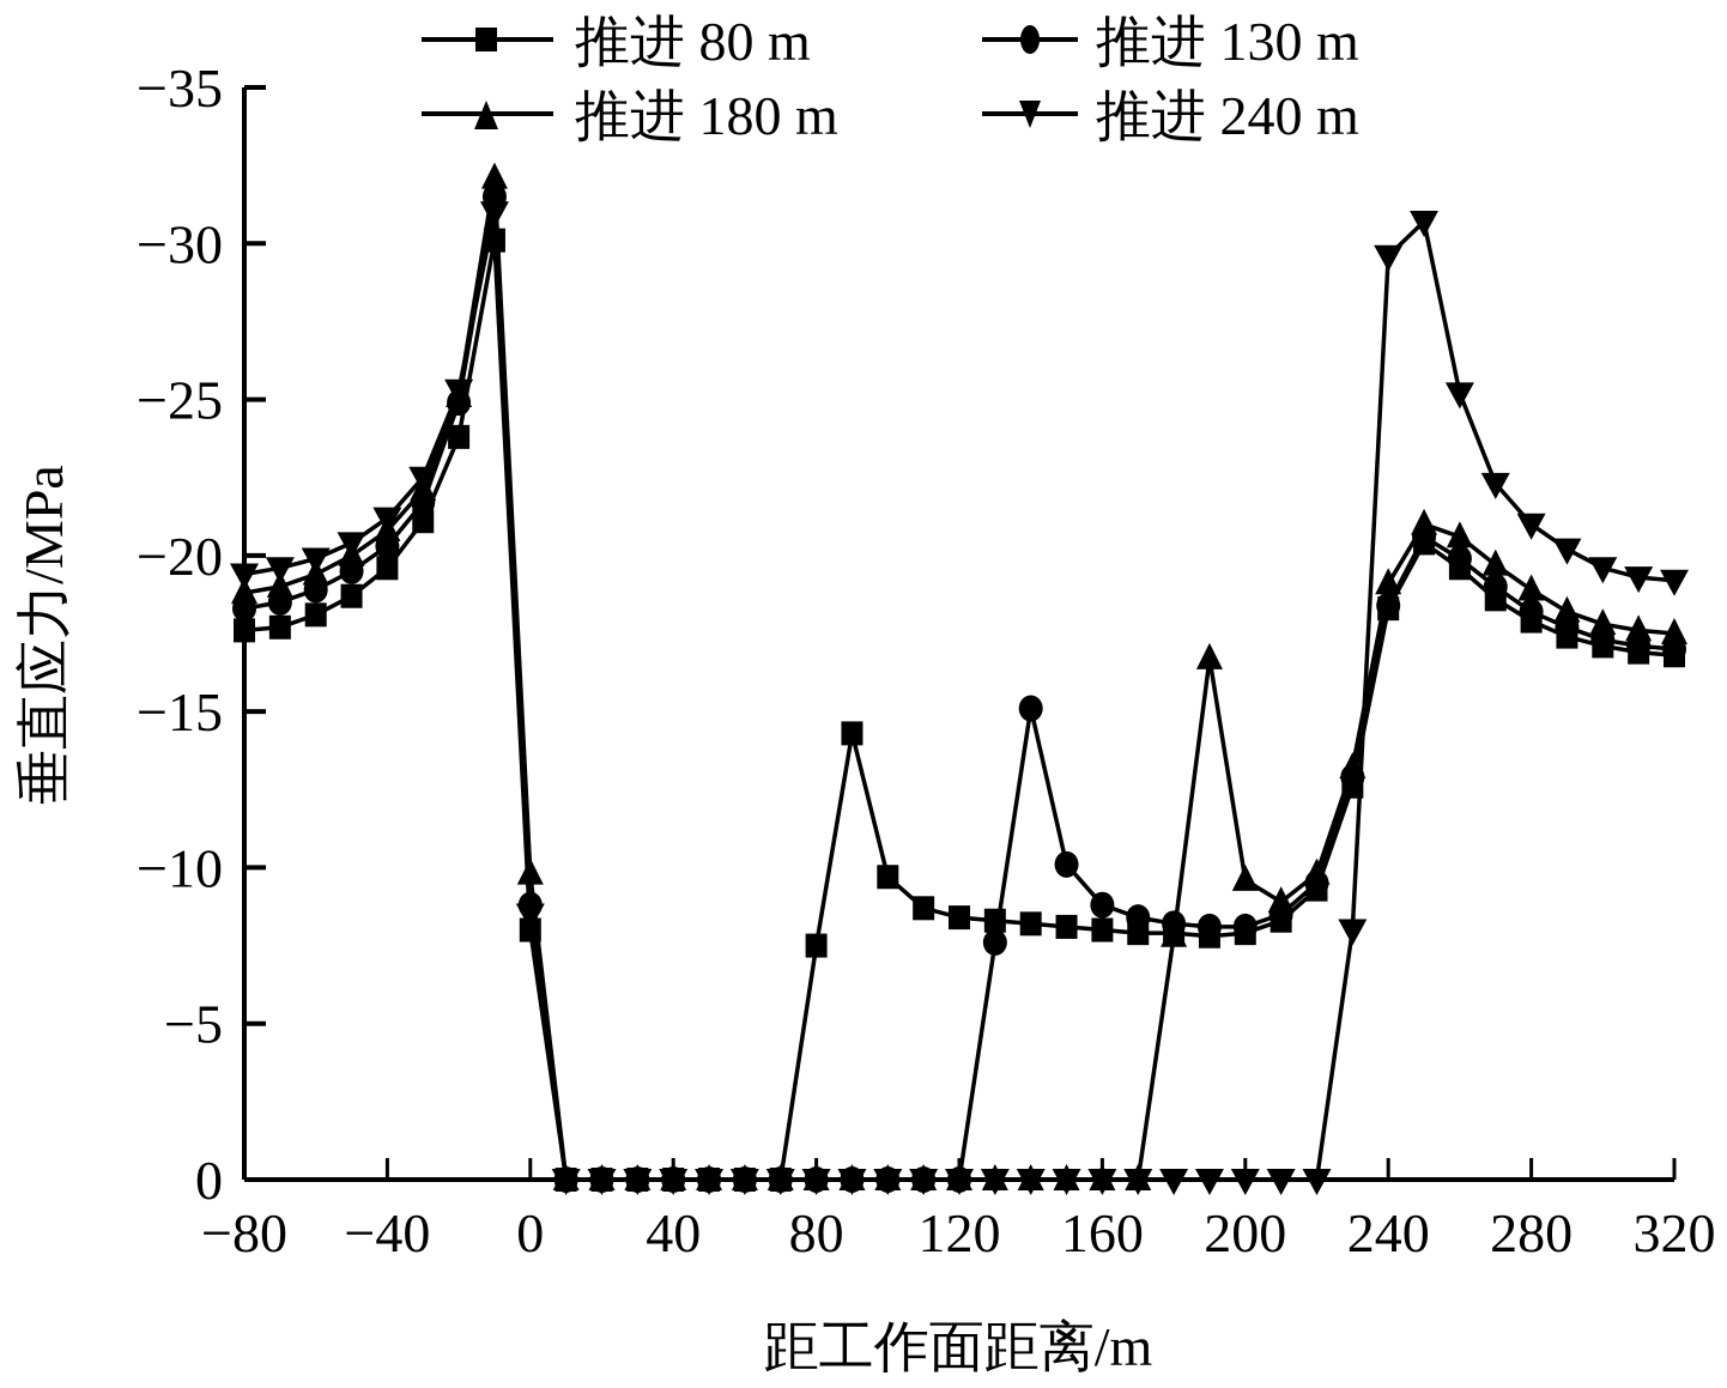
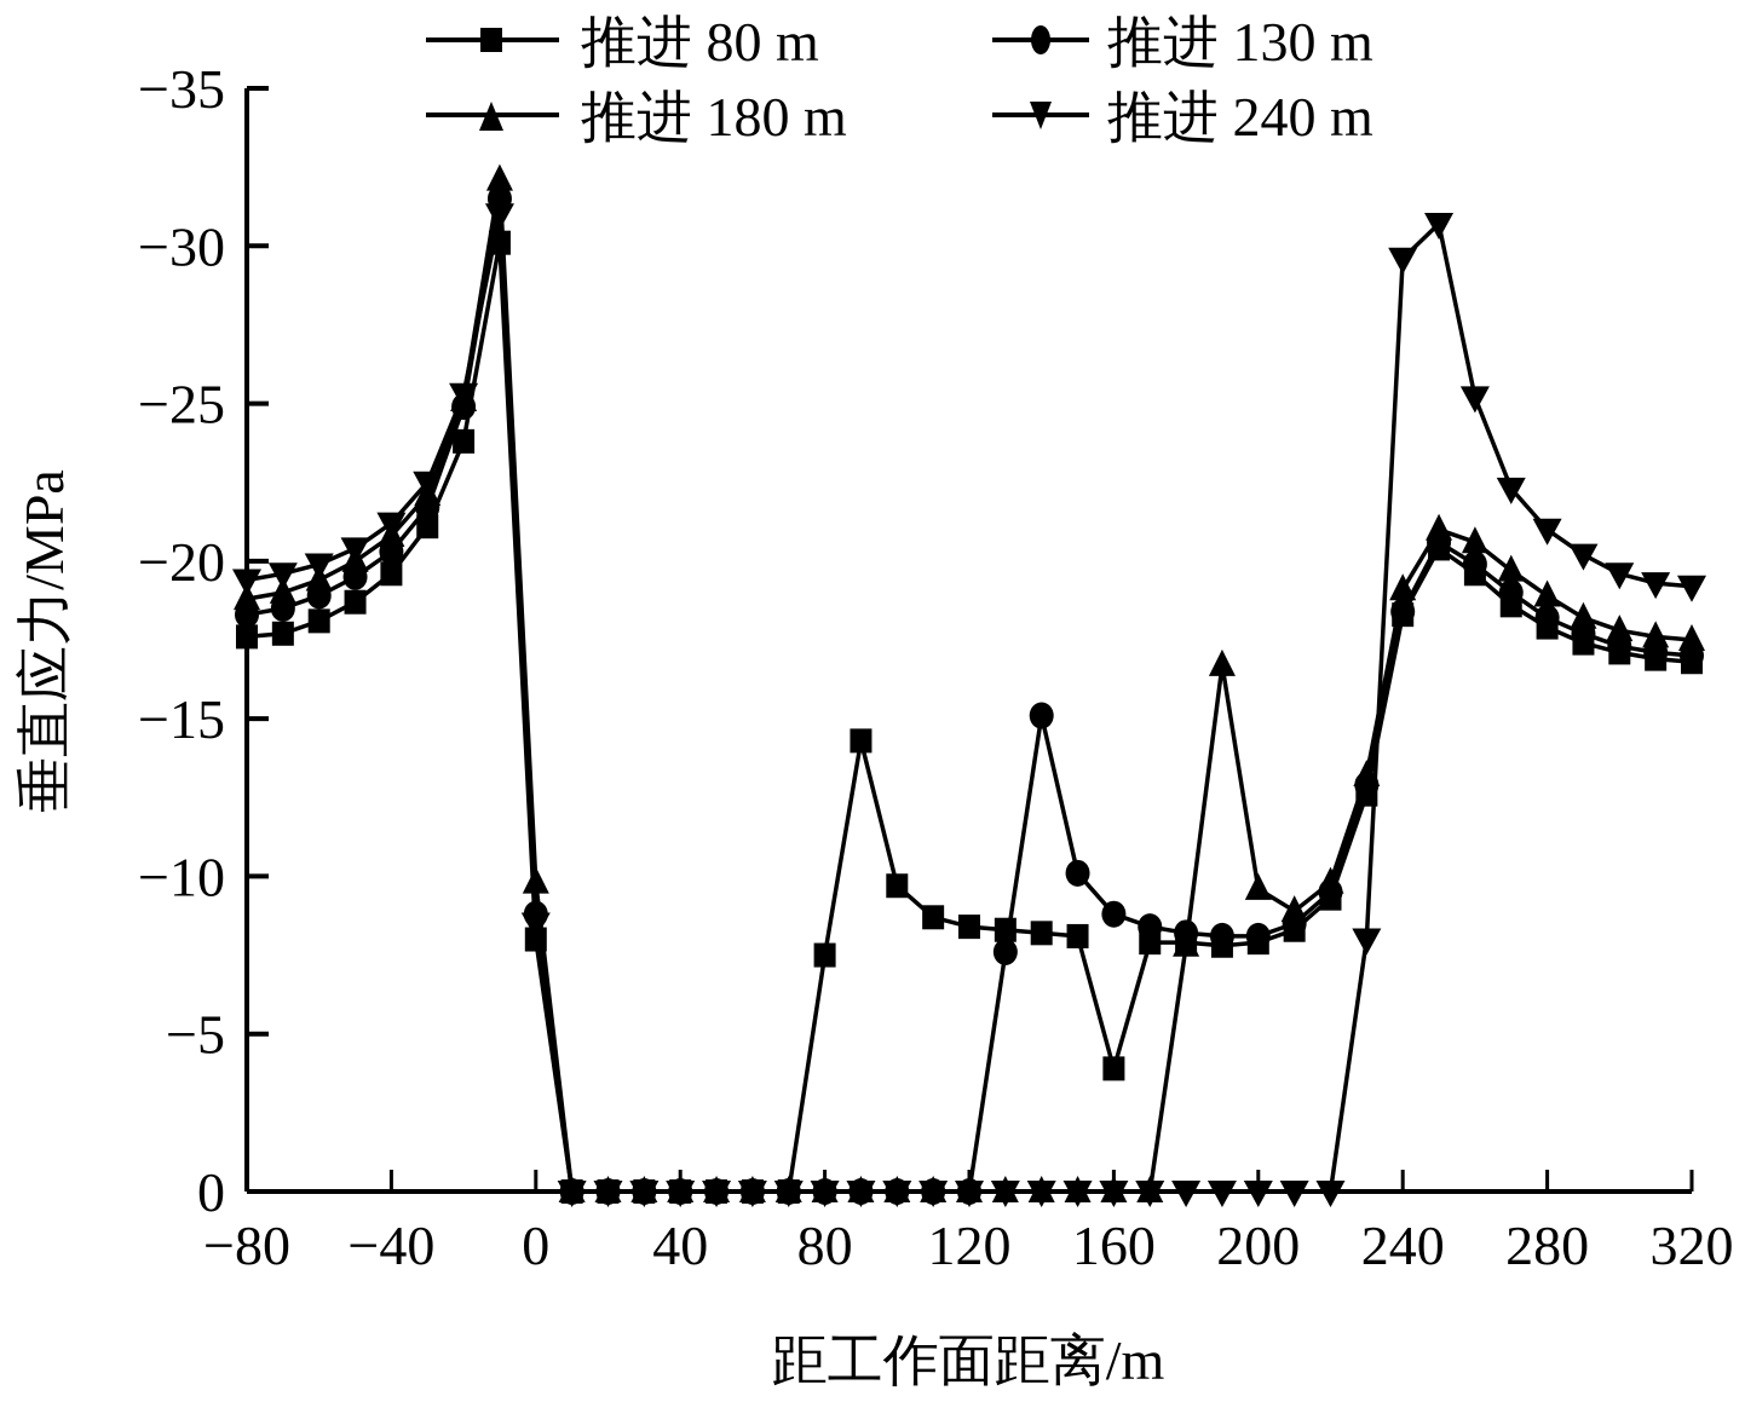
推进 80 m/160: -8.0 -> -3.9
